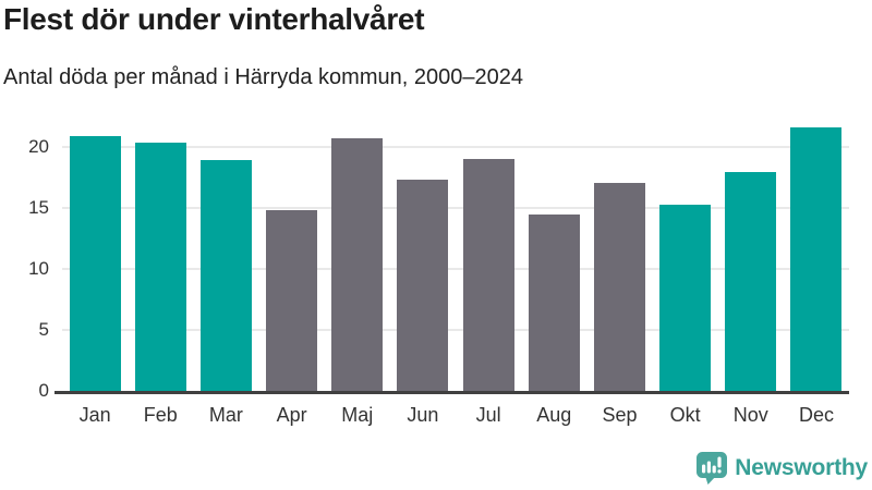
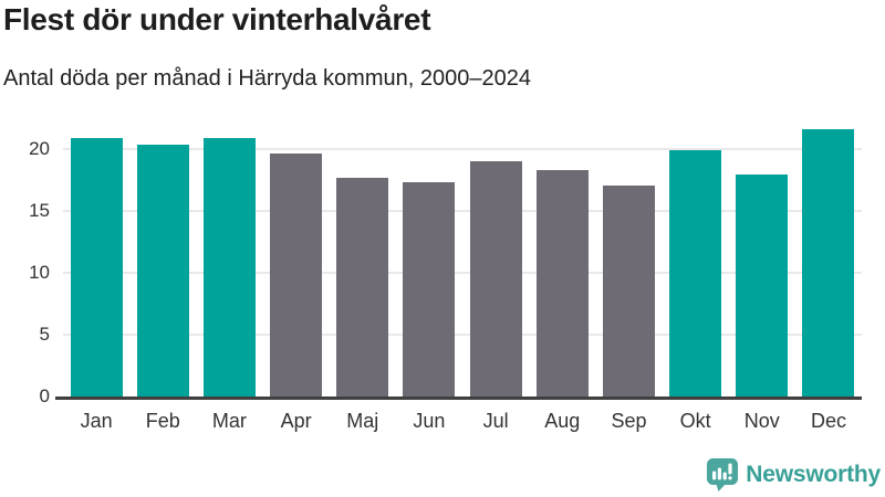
Mar: 18.9 -> 20.9
Apr: 14.8 -> 19.7
Maj: 20.7 -> 17.7
Aug: 14.5 -> 18.3
Okt: 15.3 -> 19.9
